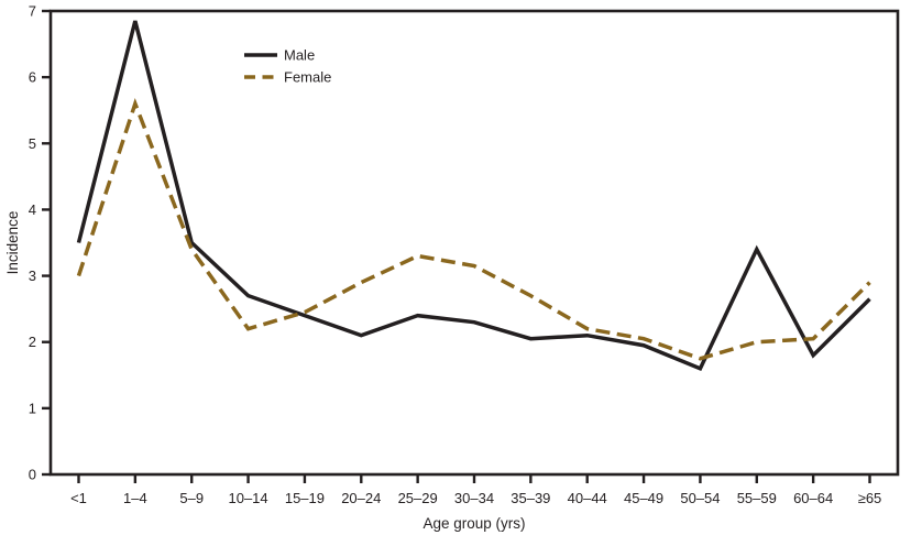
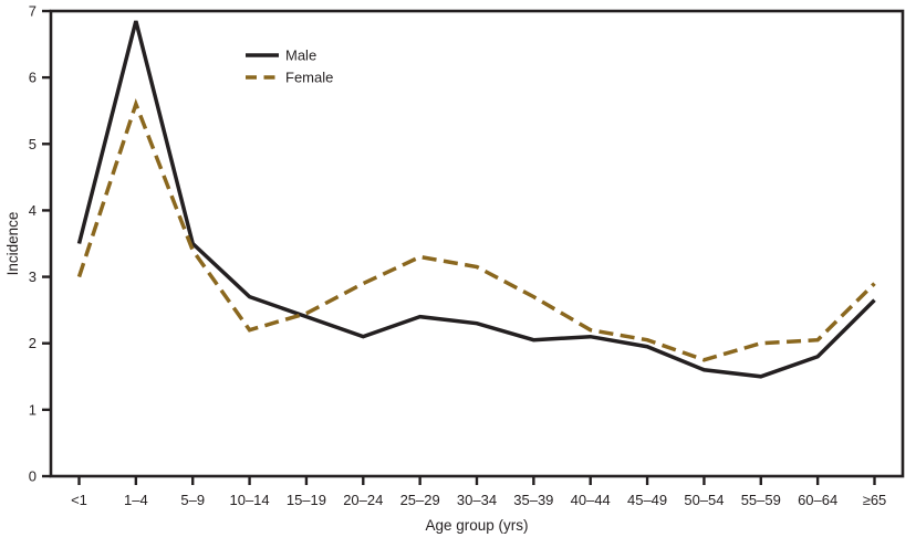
Male/55–59: 3.4 -> 1.5
